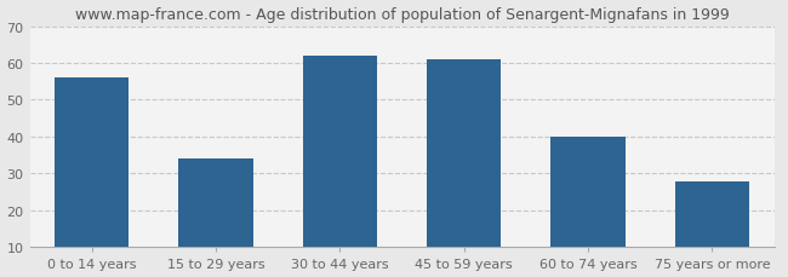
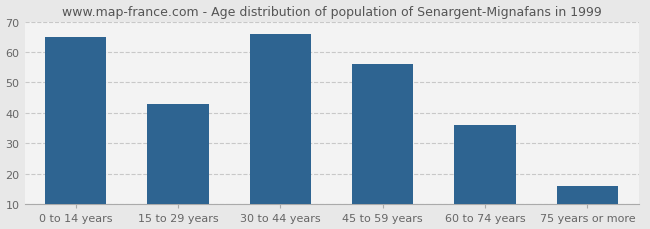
0 to 14 years: 56 -> 65
15 to 29 years: 34 -> 43
30 to 44 years: 62 -> 66
45 to 59 years: 61 -> 56
60 to 74 years: 40 -> 36
75 years or more: 28 -> 16
